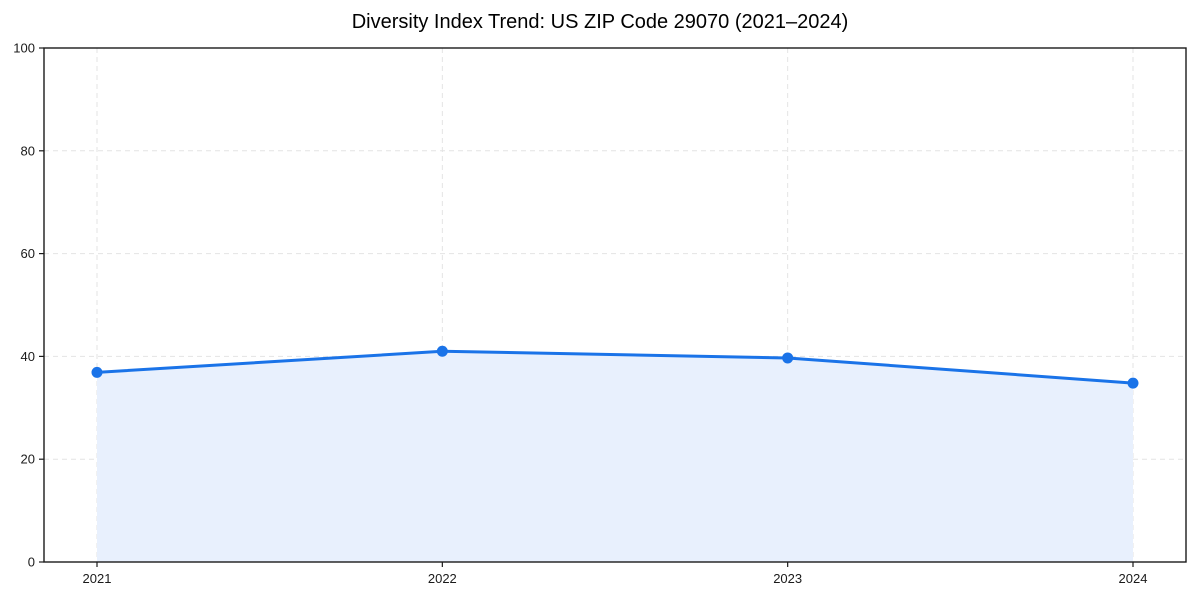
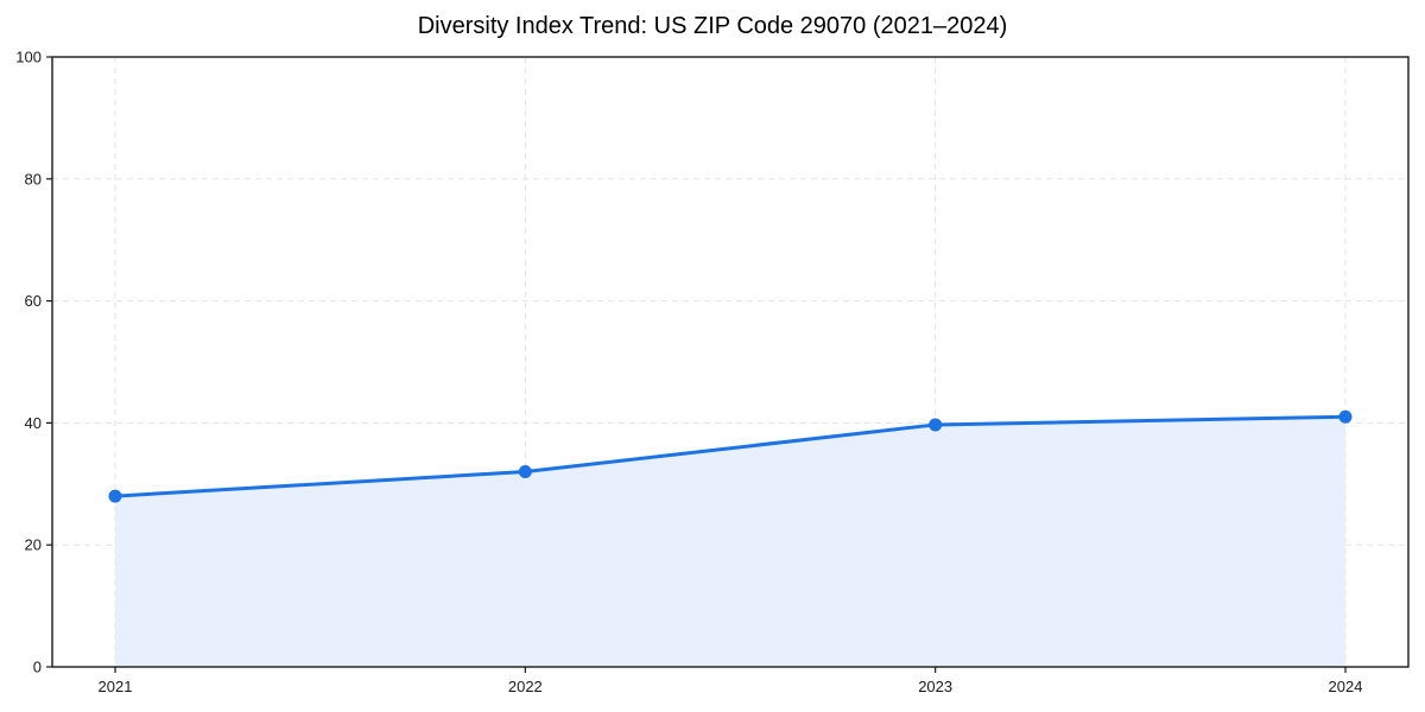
2021: 37 -> 28
2022: 41 -> 32
2024: 35 -> 41
